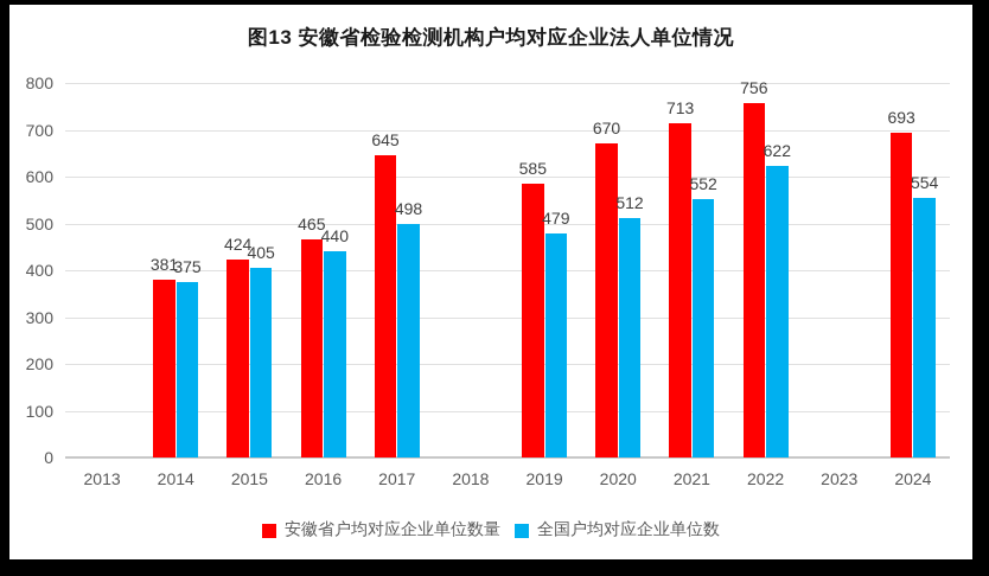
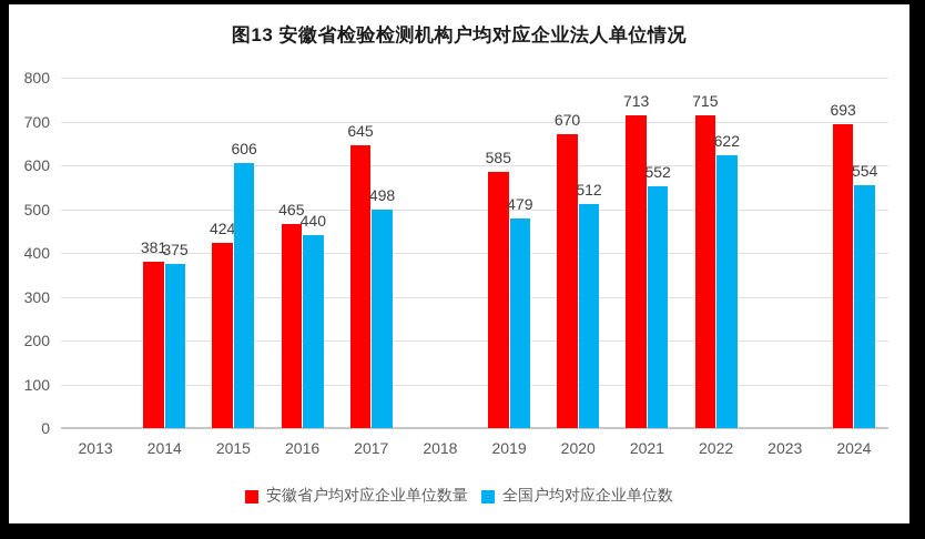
全国户均对应企业单位数/2015: 405 -> 606
安徽省户均对应企业单位数量/2022: 756 -> 715
